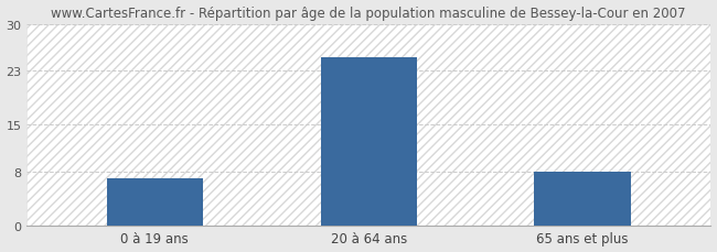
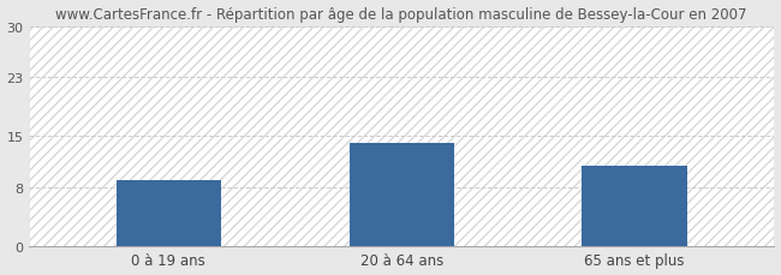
0 à 19 ans: 7 -> 9
20 à 64 ans: 25 -> 14
65 ans et plus: 8 -> 11
